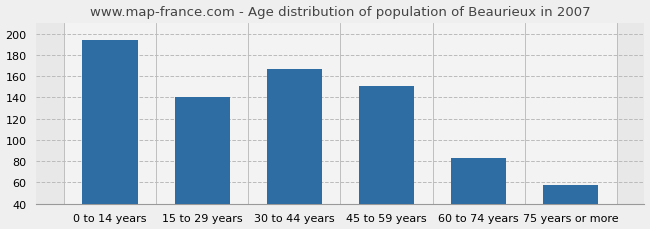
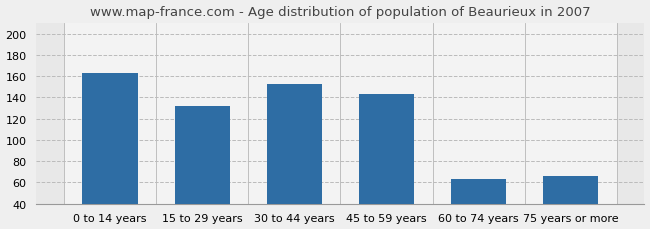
0 to 14 years: 194 -> 163
15 to 29 years: 140 -> 132
30 to 44 years: 167 -> 153
45 to 59 years: 151 -> 143
60 to 74 years: 83 -> 63
75 years or more: 58 -> 66
